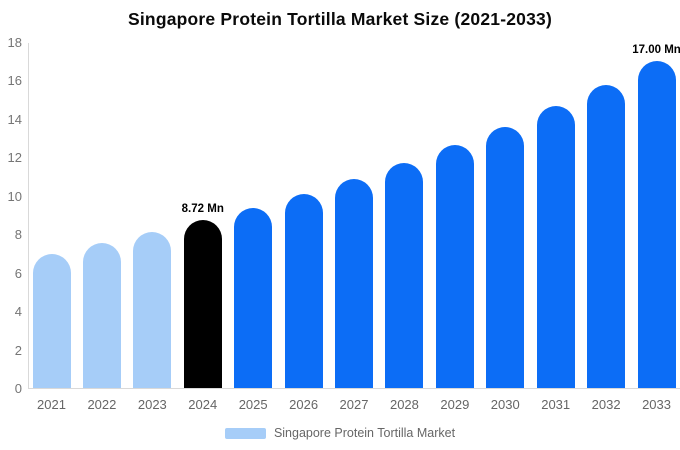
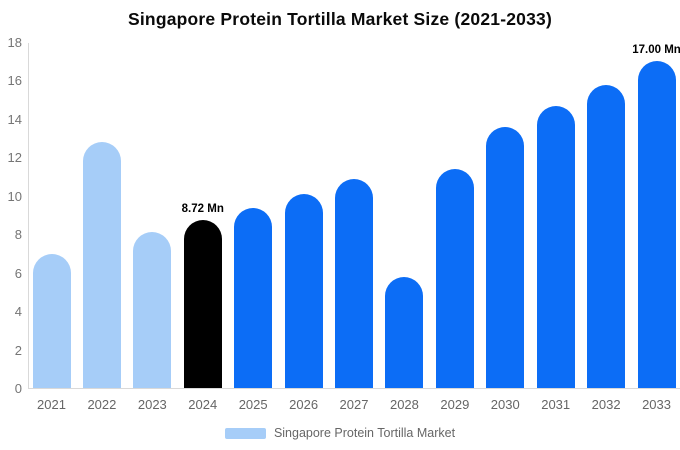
2022: 7.5 -> 12.8
2028: 11.7 -> 5.8
2029: 12.6 -> 11.4
